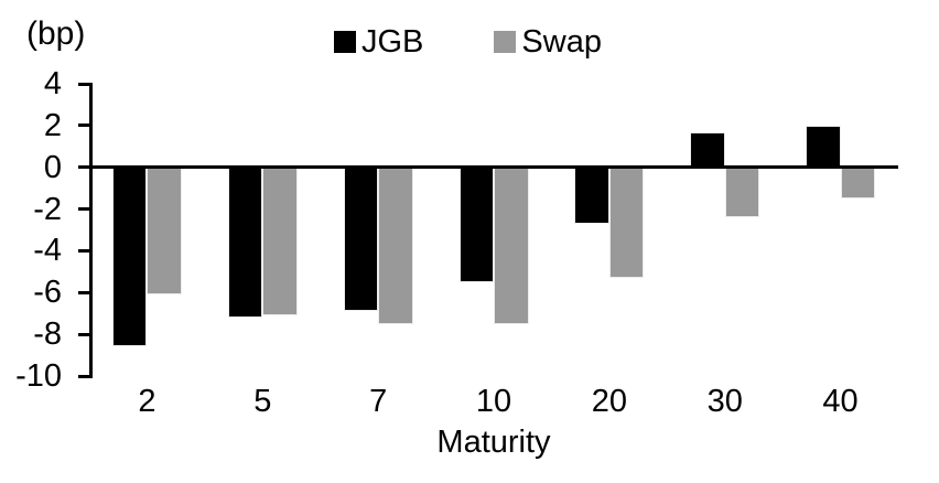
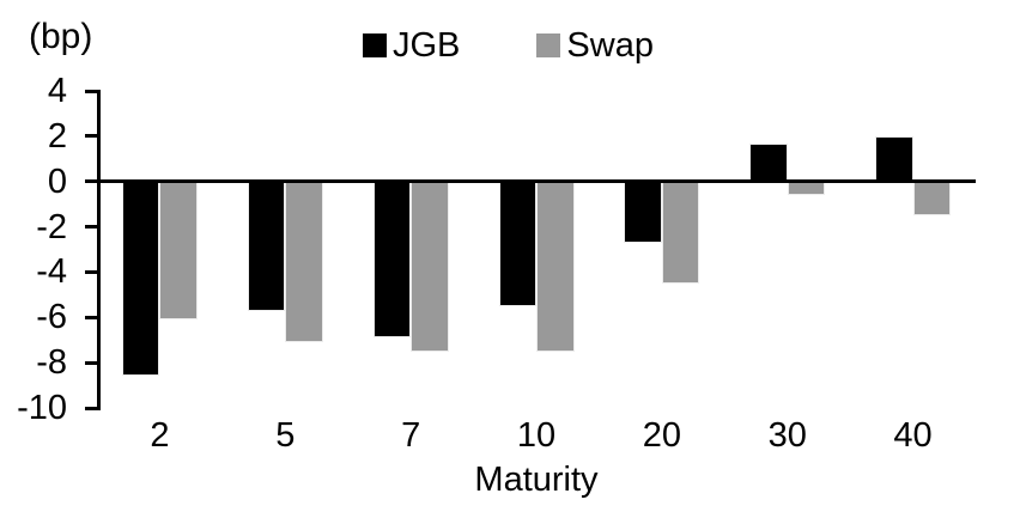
JGB/5: -7.2 -> -5.7
Swap/20: -5.3 -> -4.5
Swap/30: -2.4 -> -0.6
